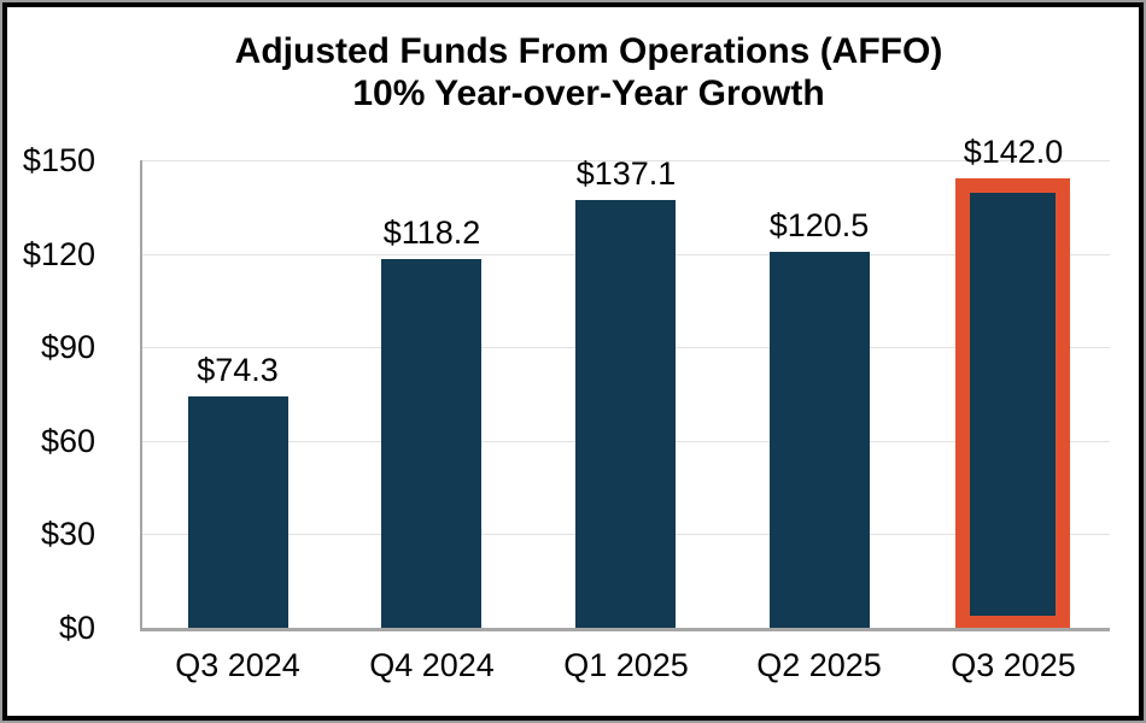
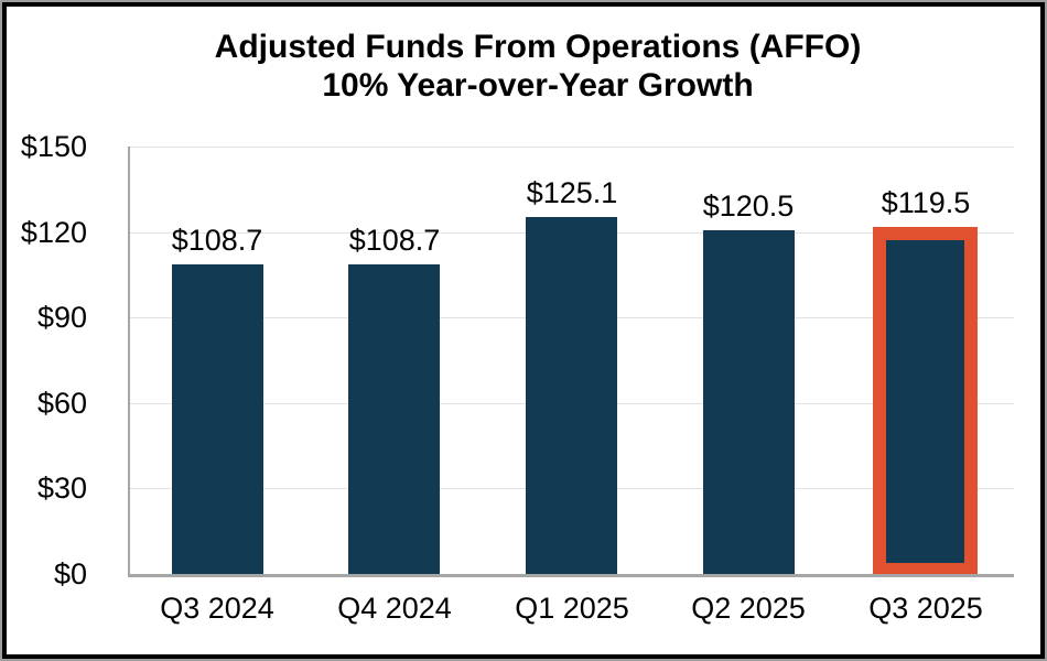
Q3 2024: $74.3 -> $108.7
Q4 2024: $118.2 -> $108.7
Q1 2025: $137.1 -> $125.1
Q3 2025: $142.0 -> $119.5
